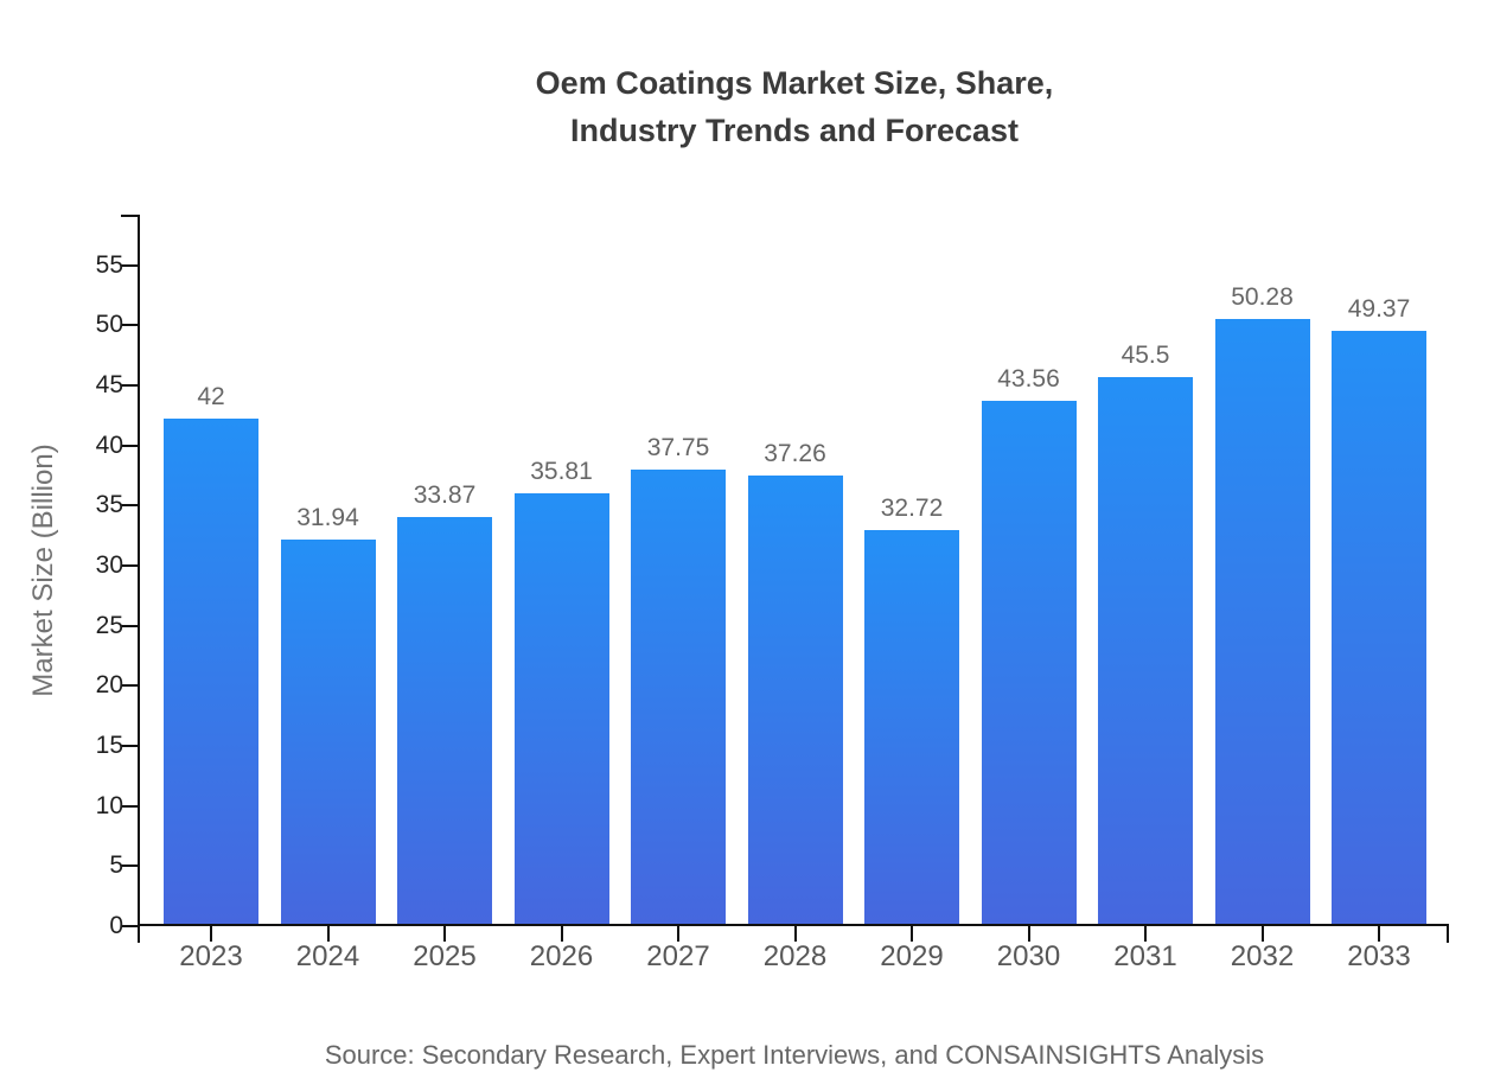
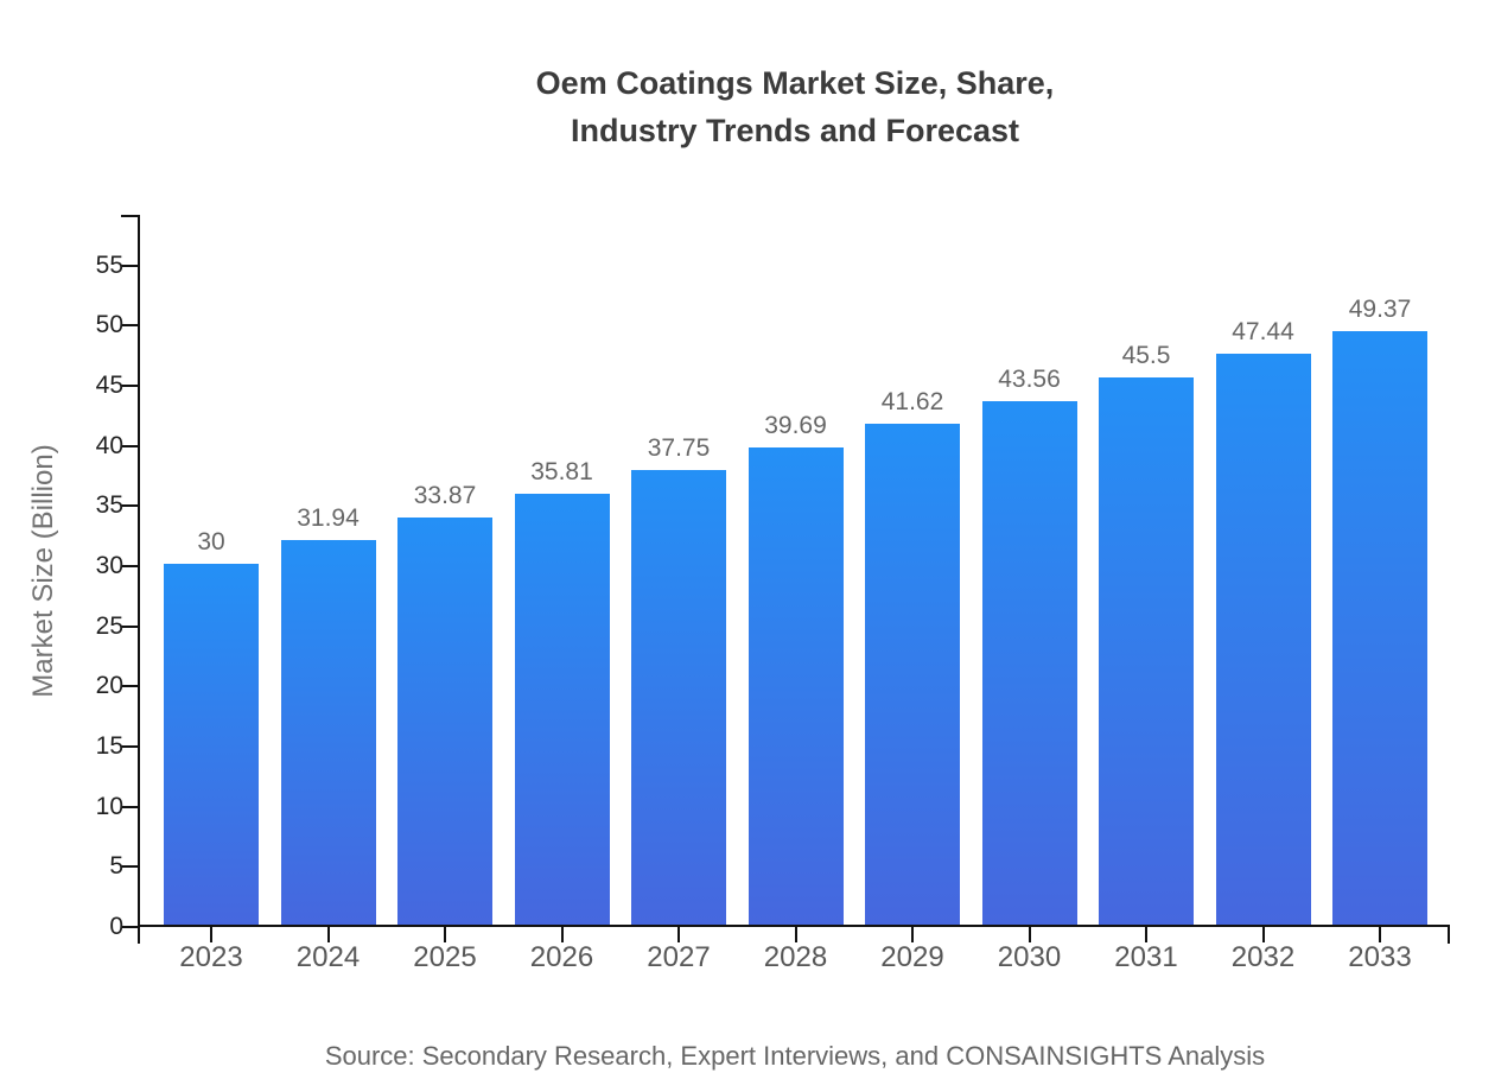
2023: 42 -> 30
2028: 37.26 -> 39.69
2029: 32.72 -> 41.62
2032: 50.28 -> 47.44
